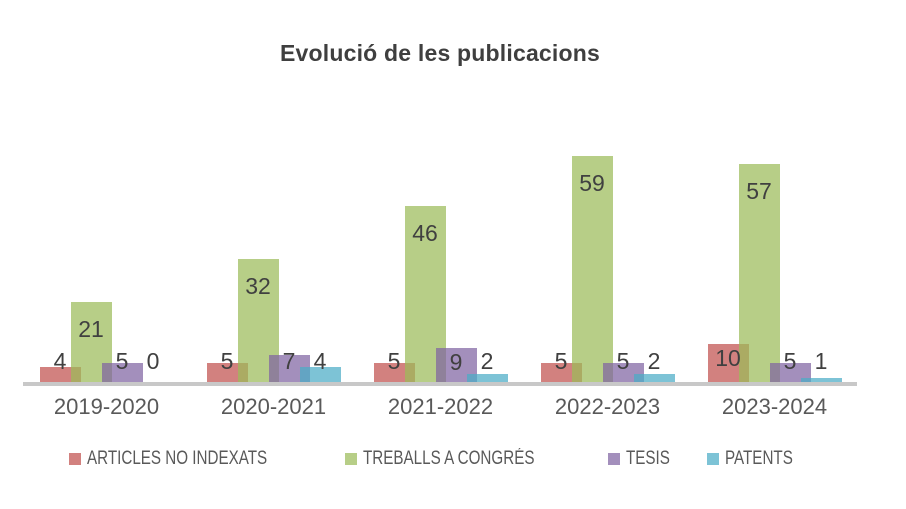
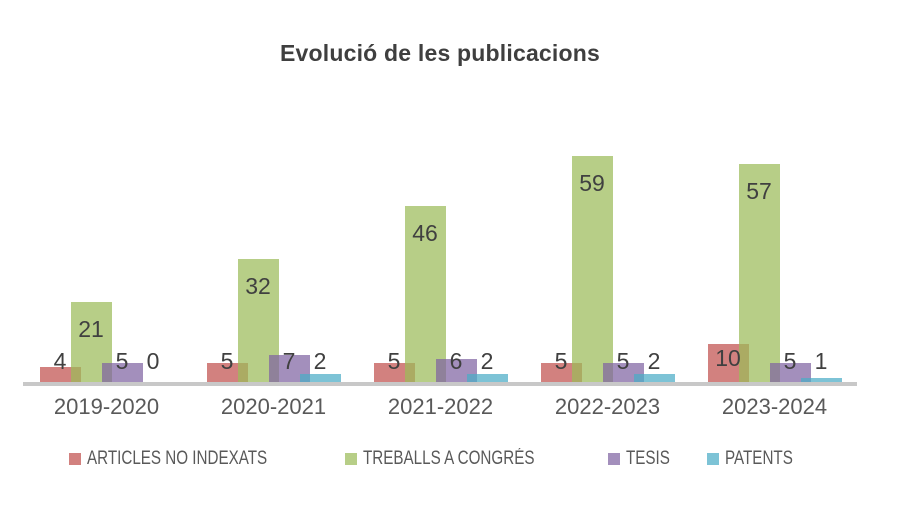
PATENTS/2020-2021: 4 -> 2
TESIS/2021-2022: 9 -> 6
